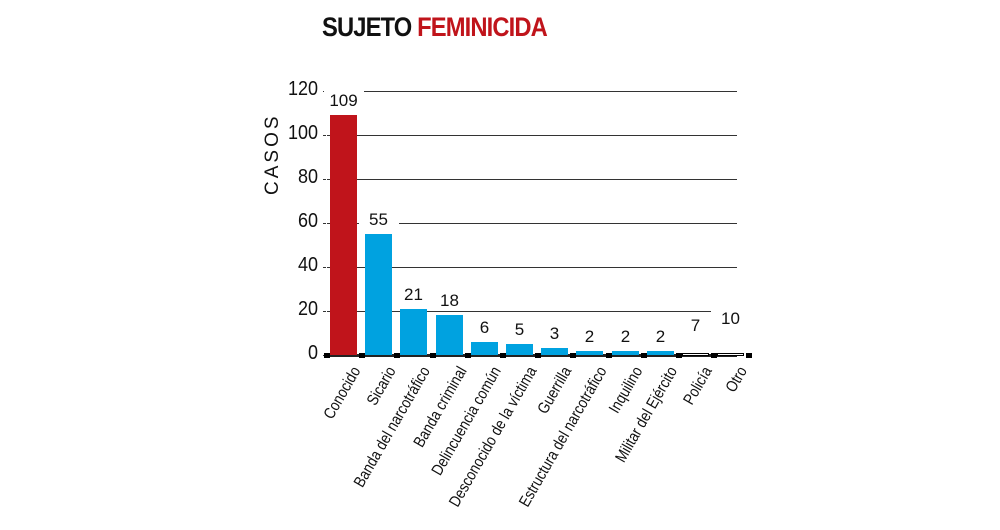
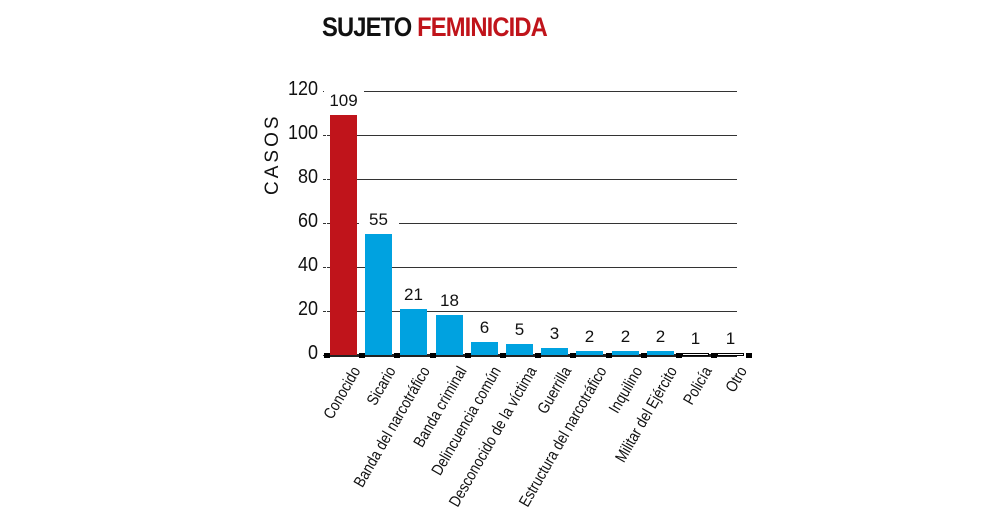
Policía: 7 -> 1
Otro: 10 -> 1
